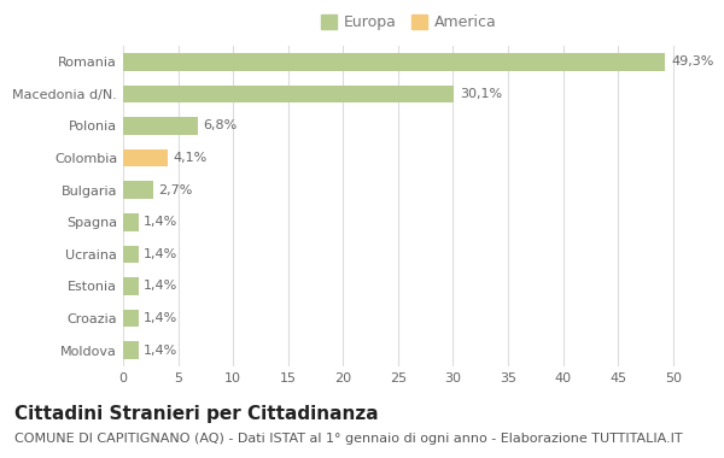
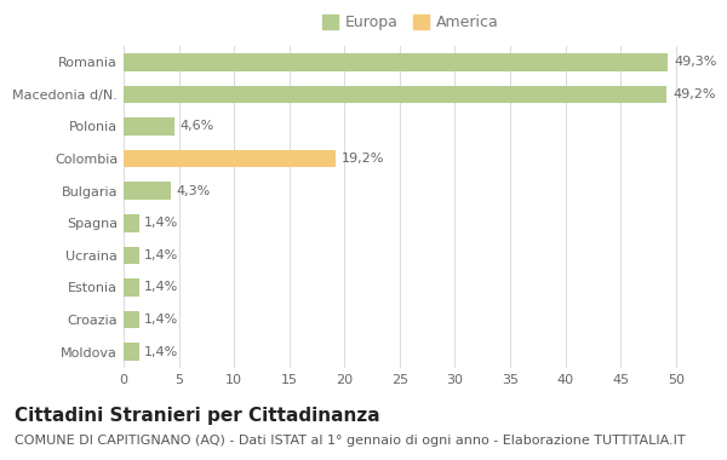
Macedonia d/N.: 30,1% -> 49,2%
Polonia: 6,8% -> 4,6%
Colombia: 4,1% -> 19,2%
Bulgaria: 2,7% -> 4,3%
